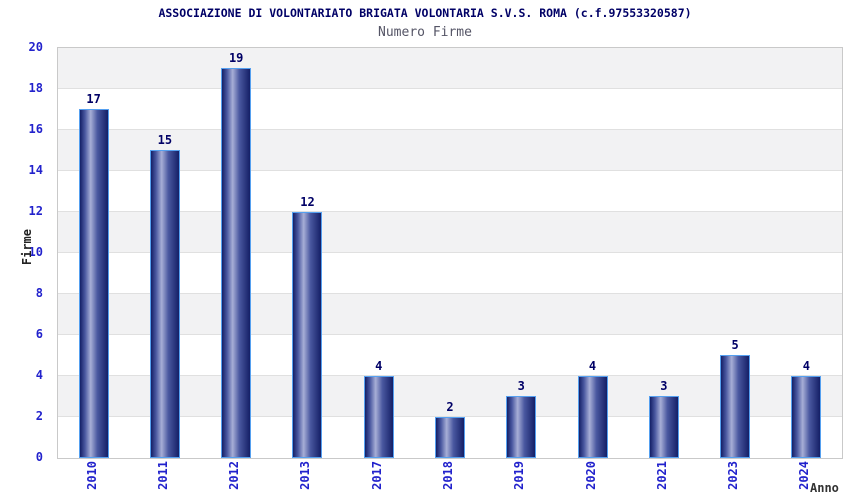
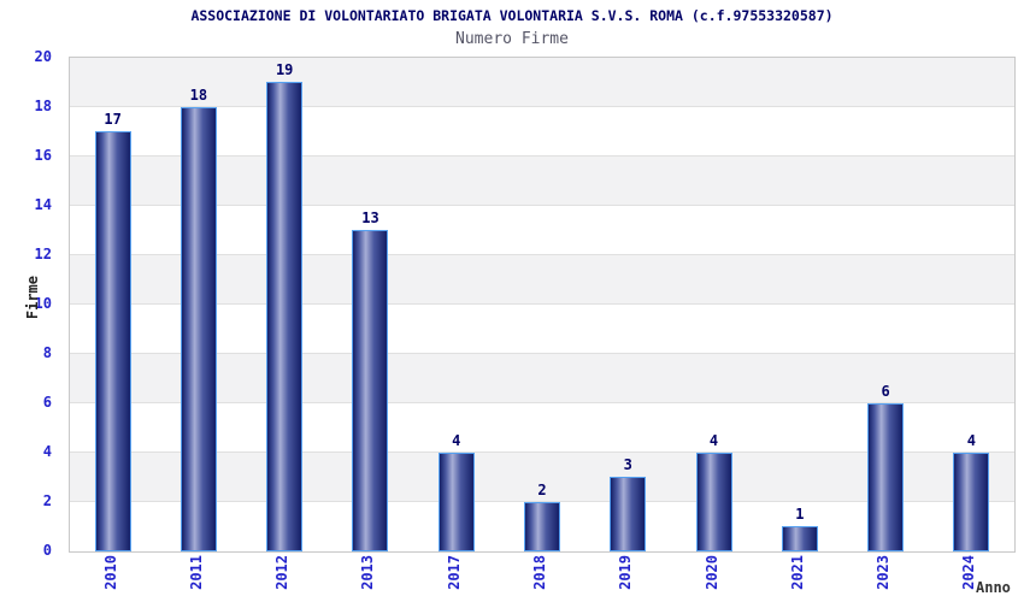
2011: 15 -> 18
2013: 12 -> 13
2021: 3 -> 1
2023: 5 -> 6
